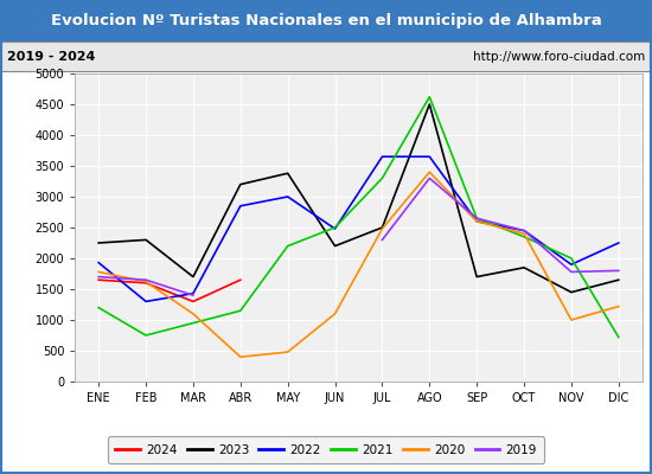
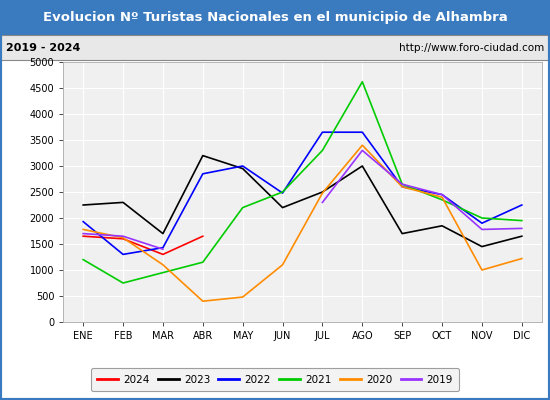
2023/MAY: 3380 -> 2950
2023/AGO: 4500 -> 3000
2021/DIC: 720 -> 1950
